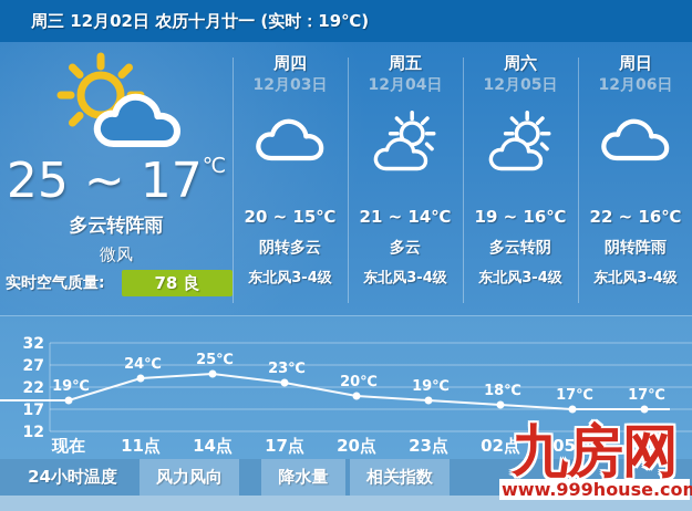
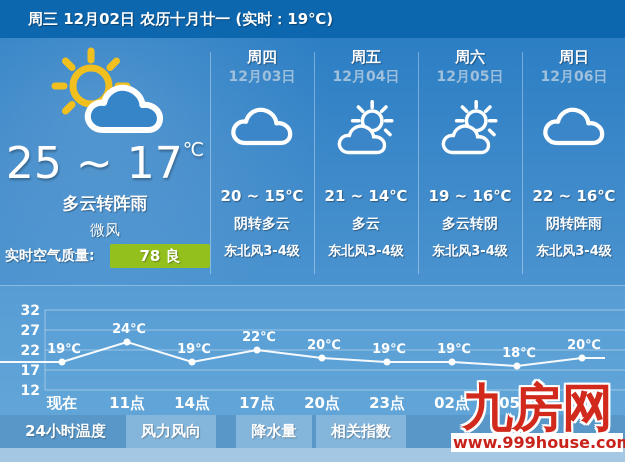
14点: 25 -> 19
17点: 23 -> 22
02点: 18 -> 19
05点: 17 -> 18
08点: 17 -> 20
